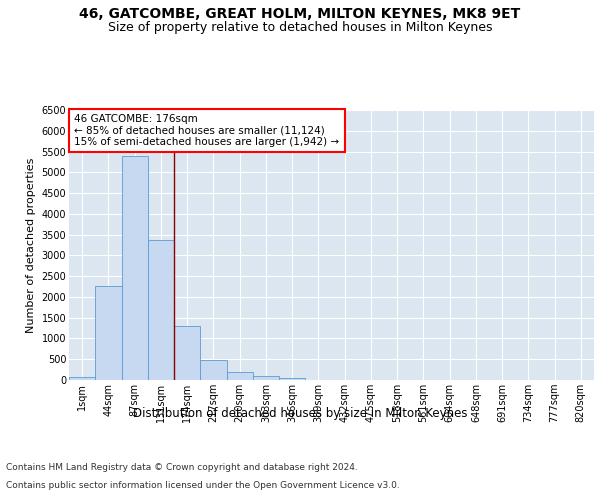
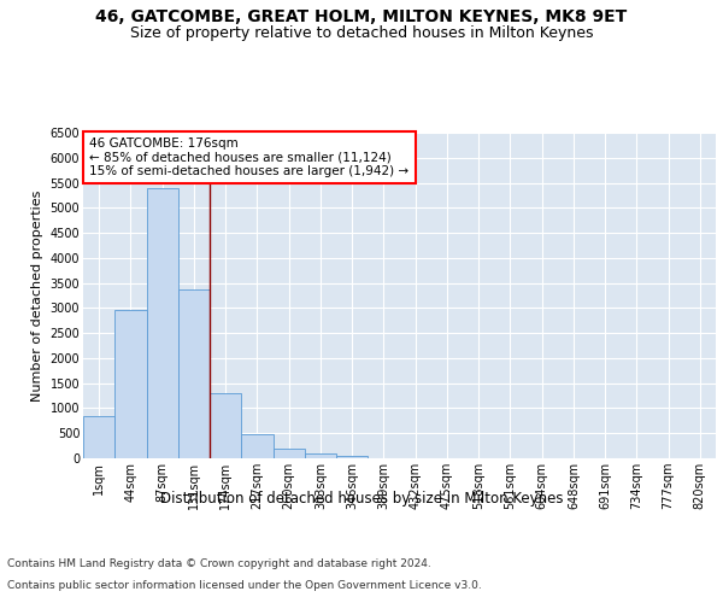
1sqm: 80 -> 850
44sqm: 2270 -> 2950
